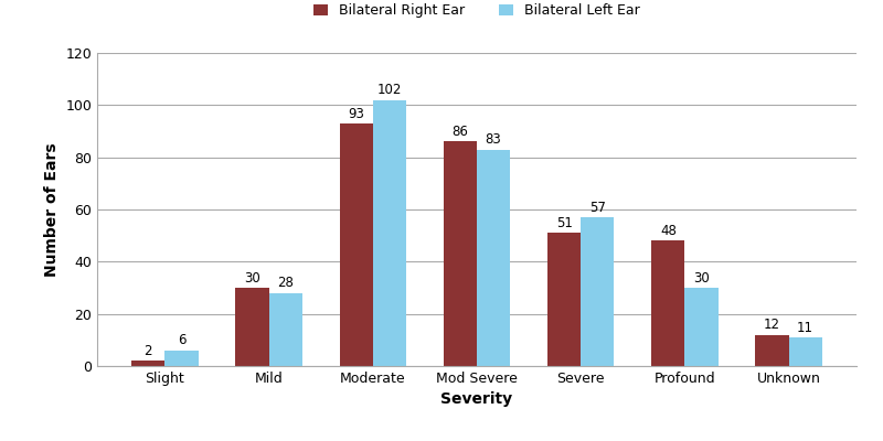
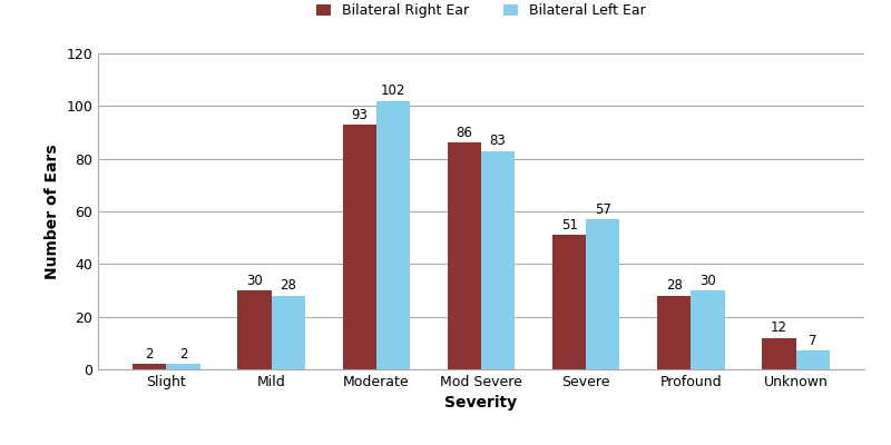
Bilateral Left Ear/Slight: 6 -> 2
Bilateral Right Ear/Profound: 48 -> 28
Bilateral Left Ear/Unknown: 11 -> 7
